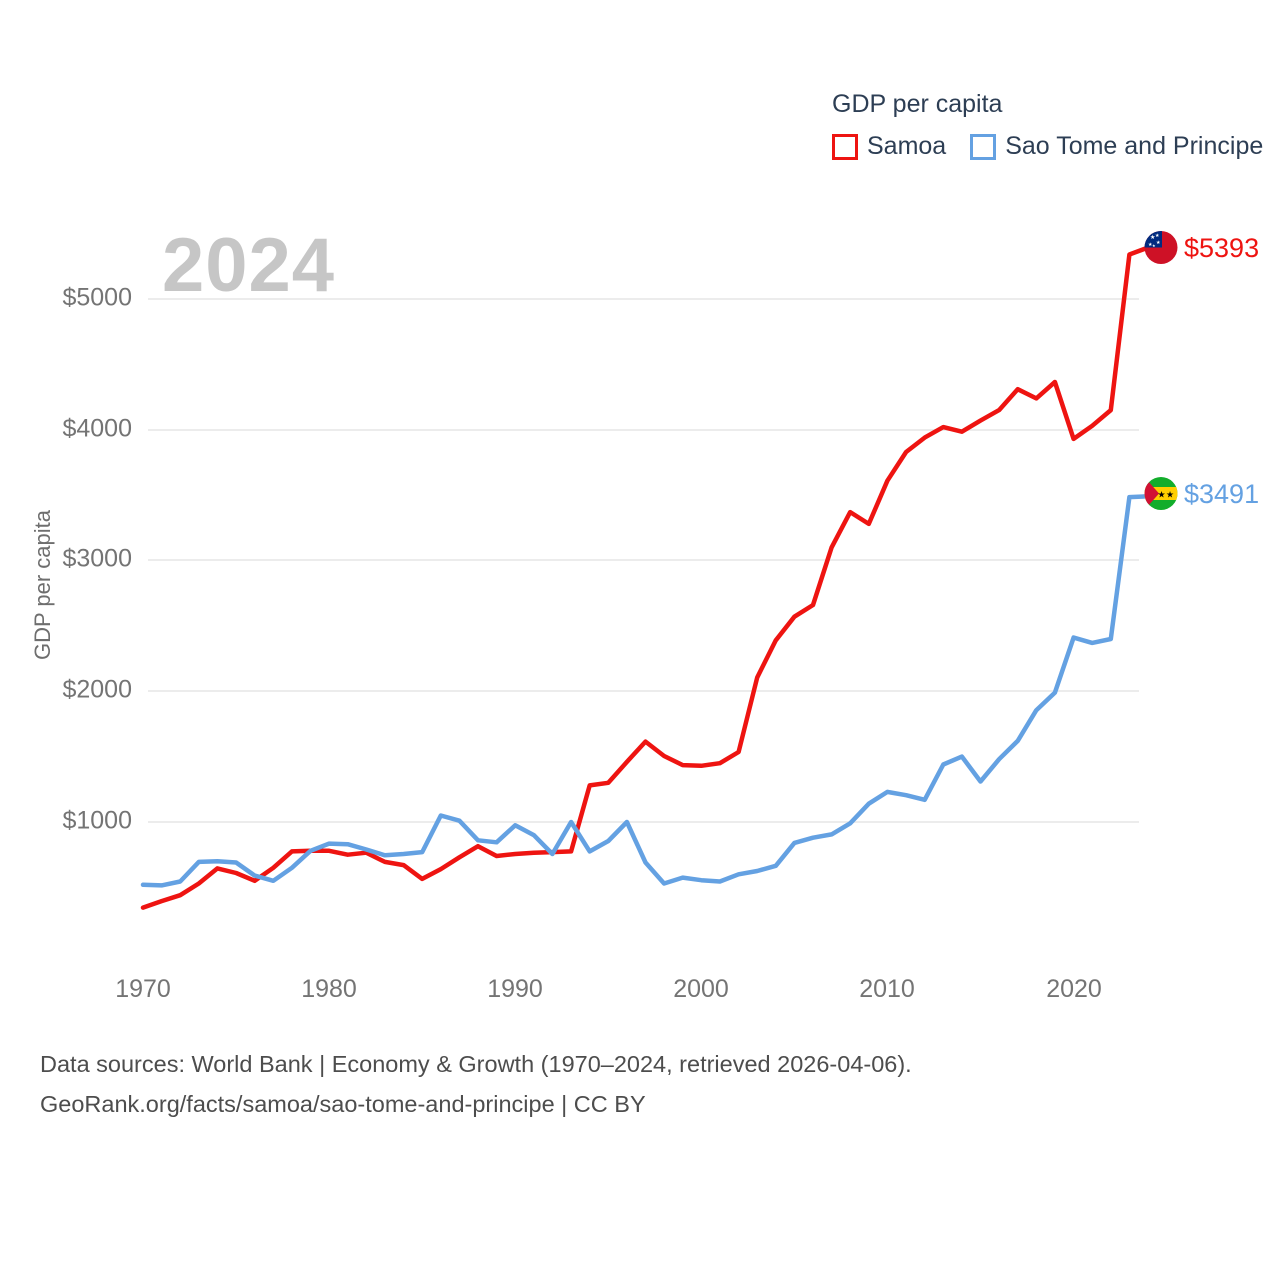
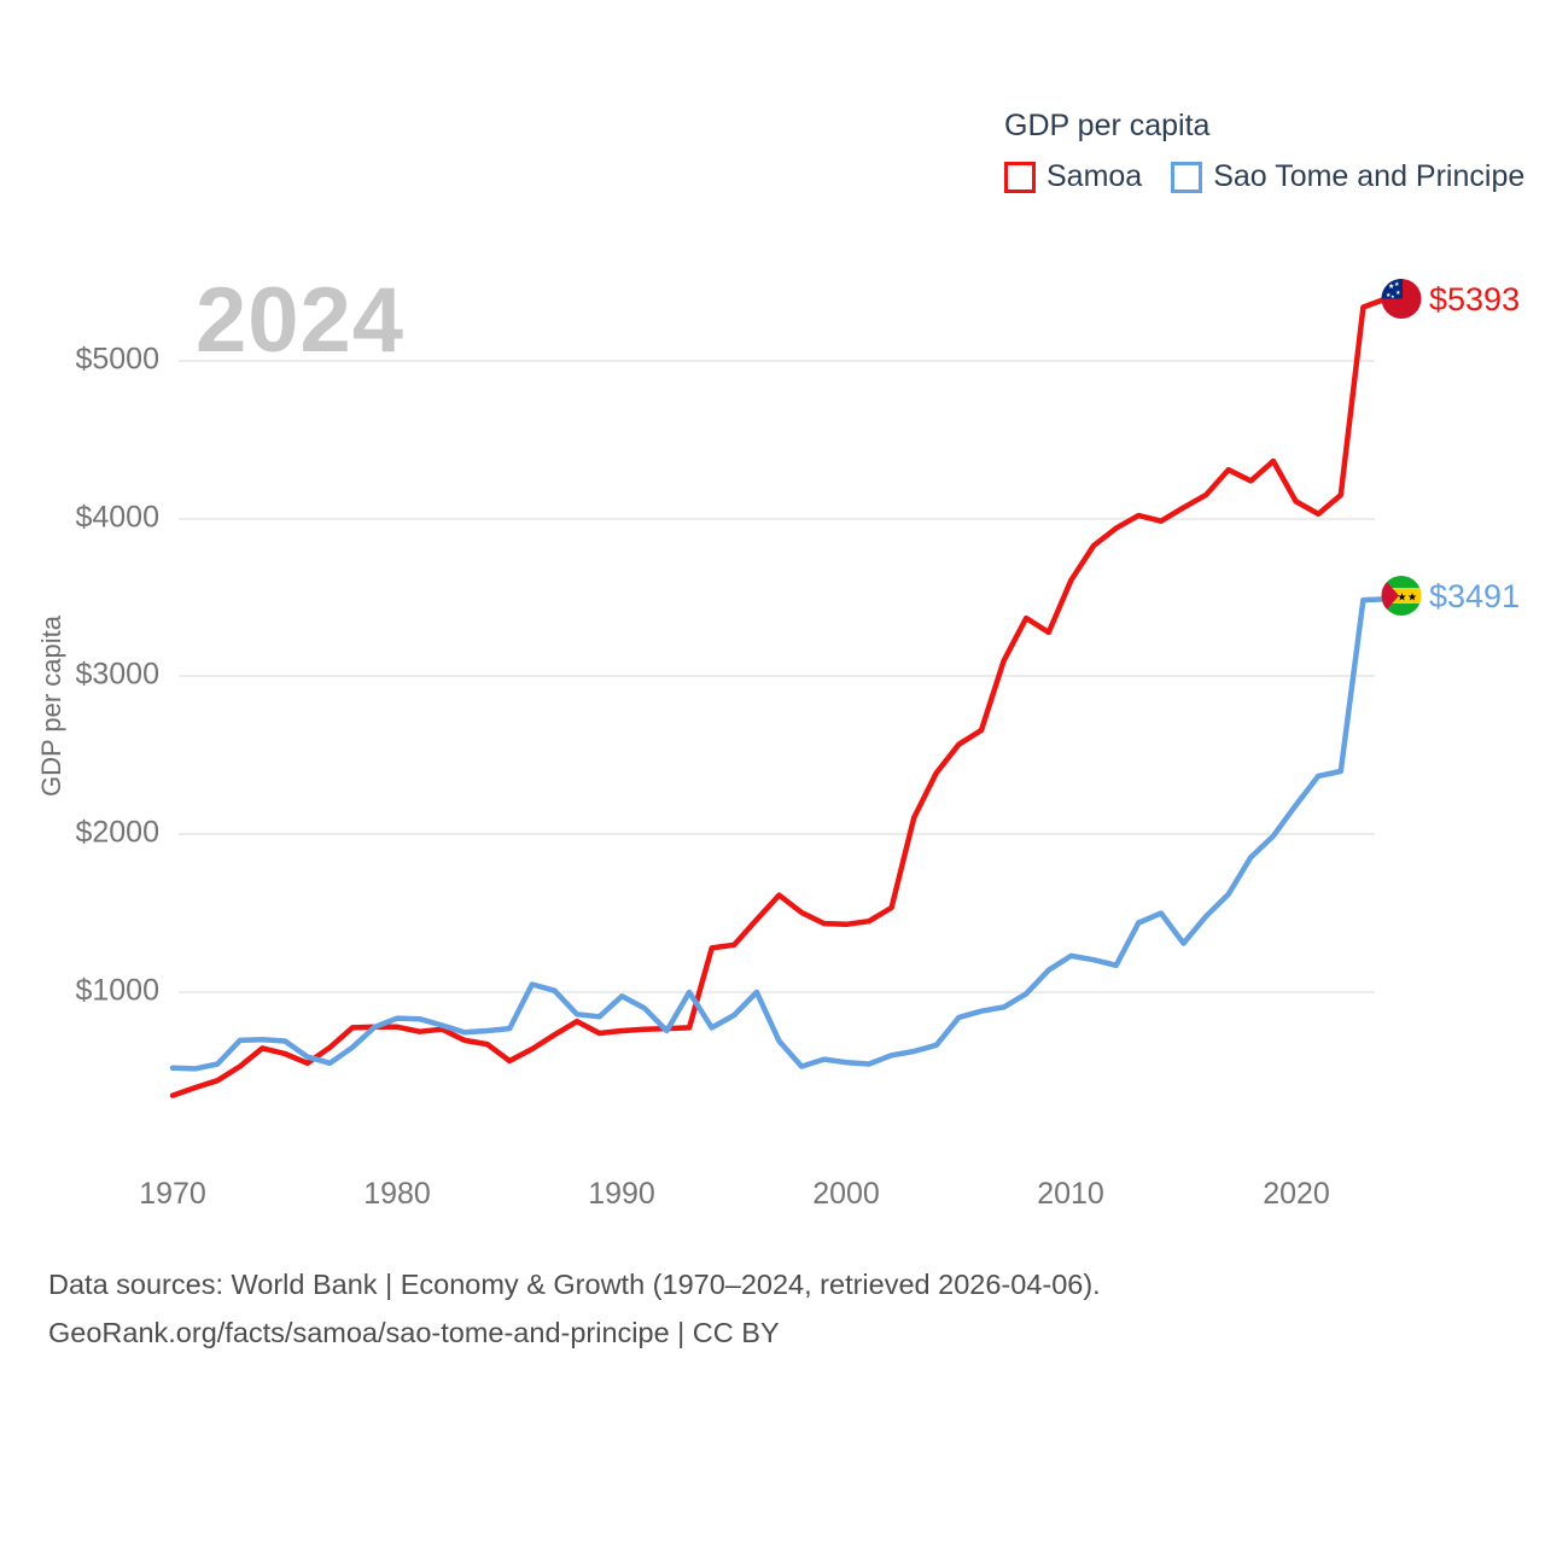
Samoa/2020: $3930 -> $4110
Sao Tome and Principe/2020: $2410 -> $2180
